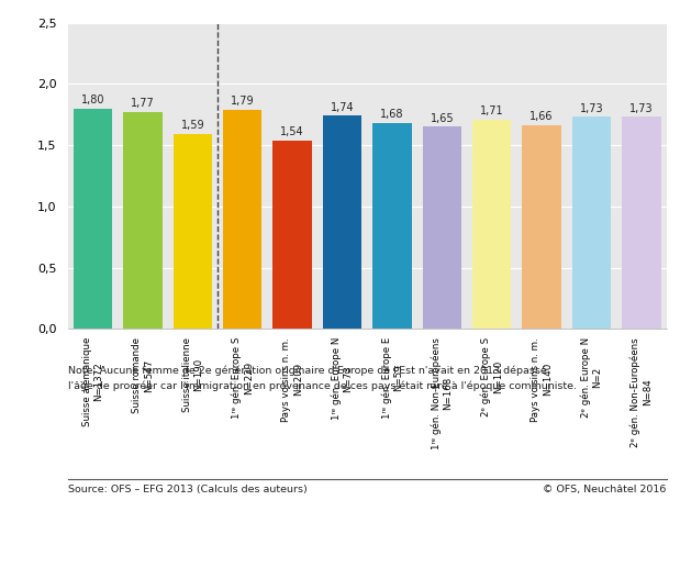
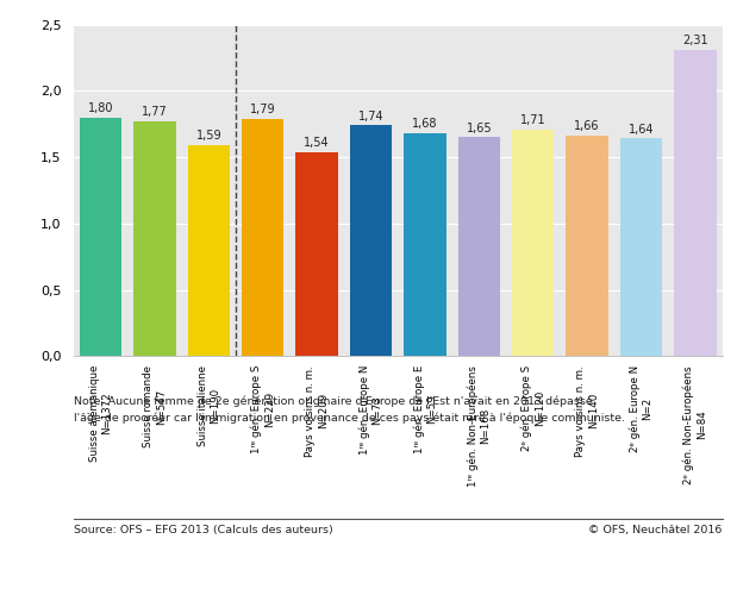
2ᵉ gén. Europe N N=2: 1,73 -> 1,64
2ᵉ gén. Non-Européens N=84: 1,73 -> 2,31
